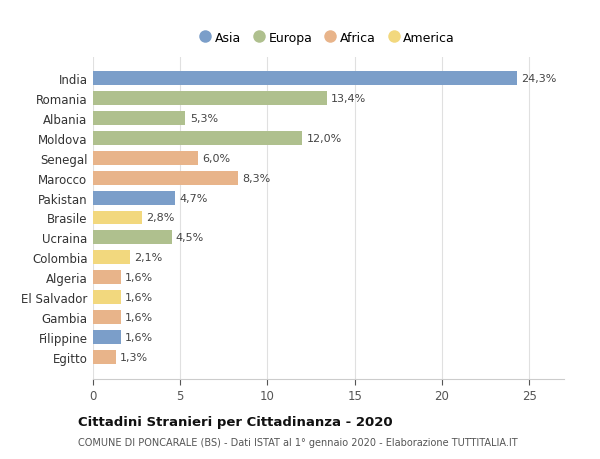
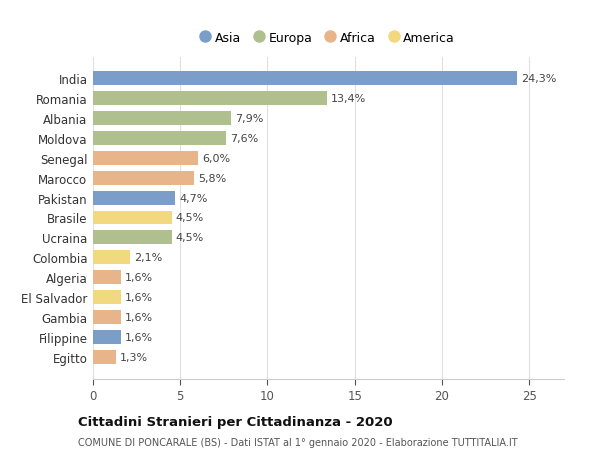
Albania: 5,3% -> 7,9%
Moldova: 12,0% -> 7,6%
Marocco: 8,3% -> 5,8%
Brasile: 2,8% -> 4,5%
